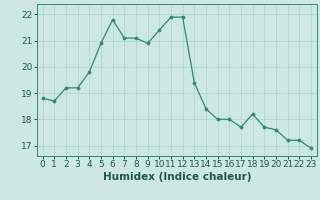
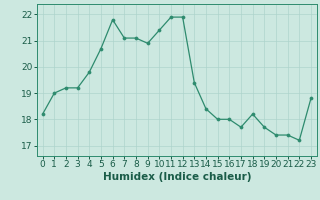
0: 18.8 -> 18.2
1: 18.7 -> 19.0
5: 20.9 -> 20.7
20: 17.6 -> 17.4
21: 17.2 -> 17.4
23: 16.9 -> 18.8
